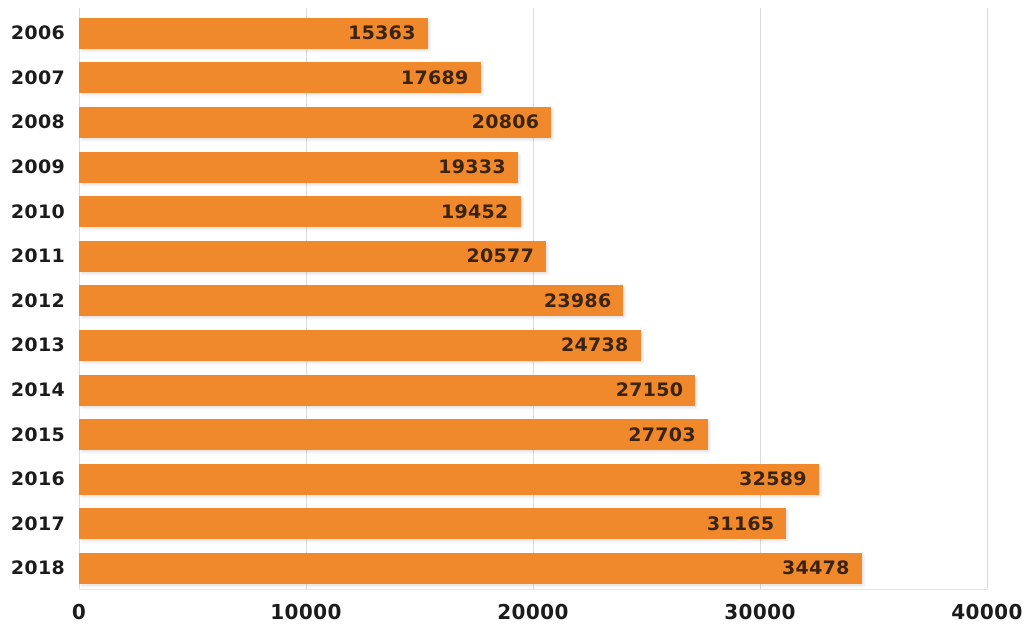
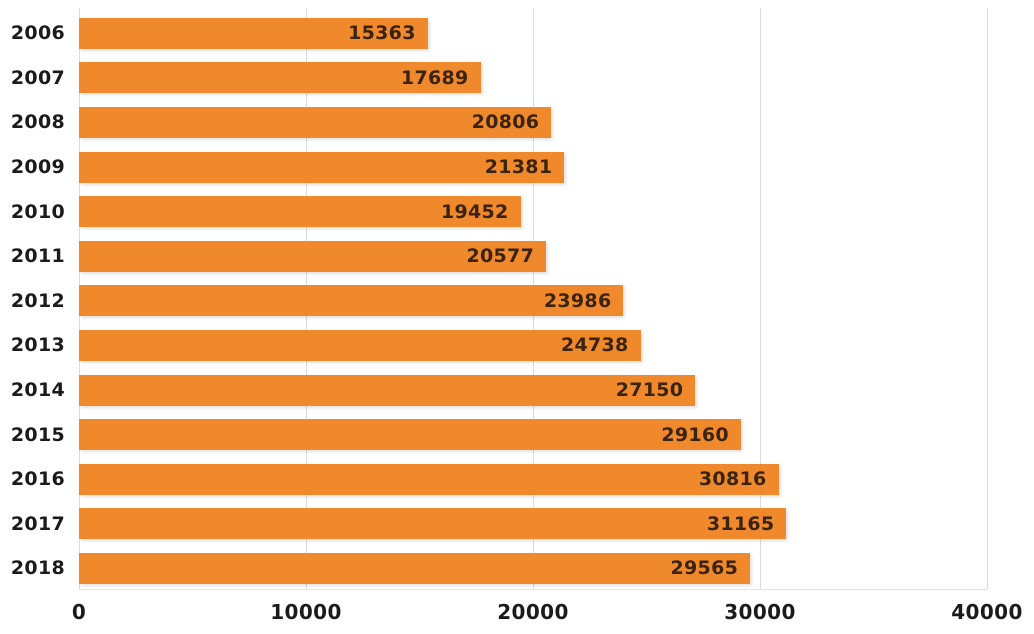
2009: 19333 -> 21381
2015: 27703 -> 29160
2016: 32589 -> 30816
2018: 34478 -> 29565
